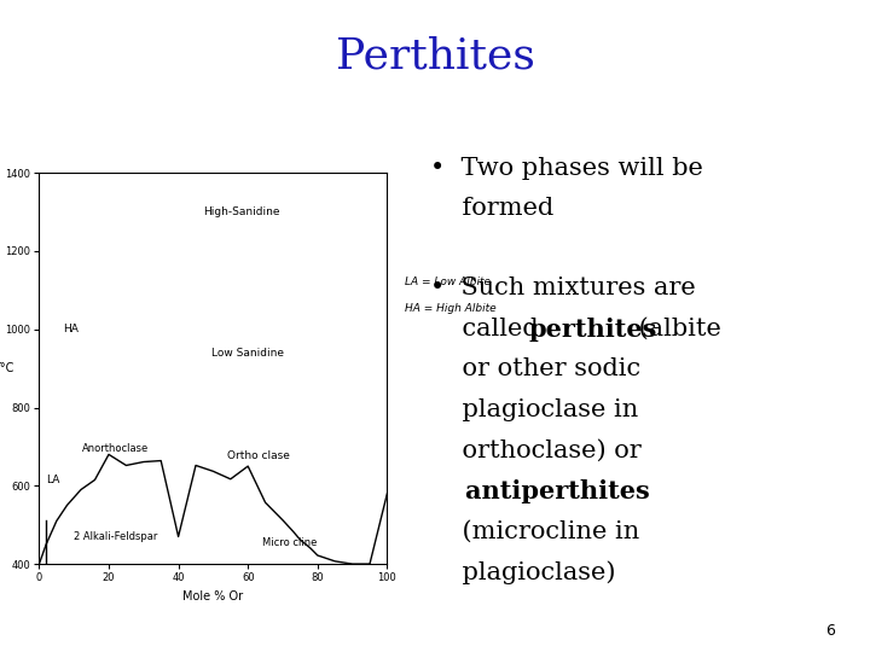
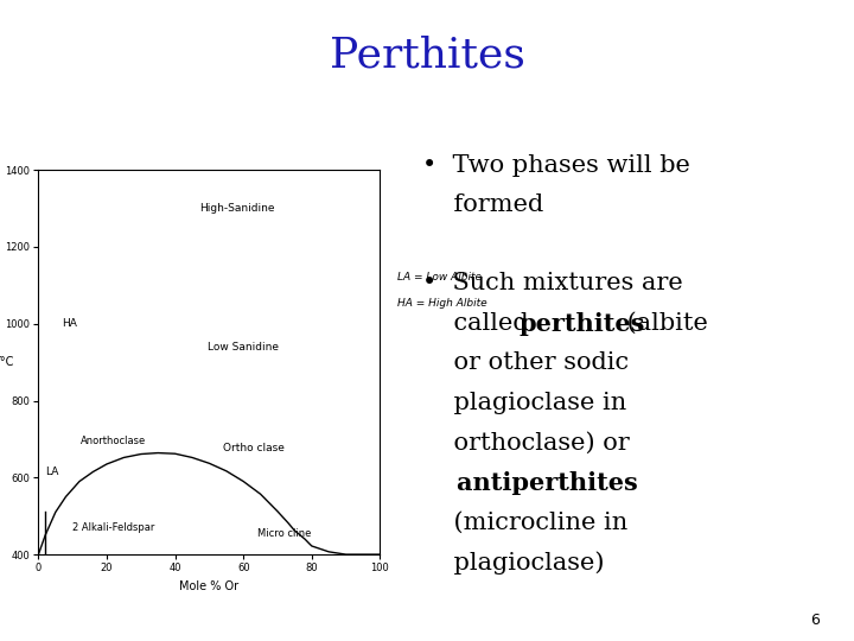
20: 680 -> 635
40: 470 -> 662
60: 650 -> 590
100: 580 -> 400
